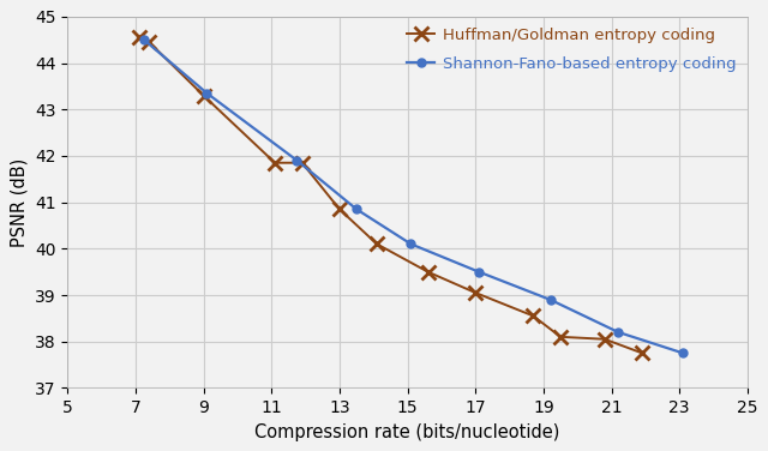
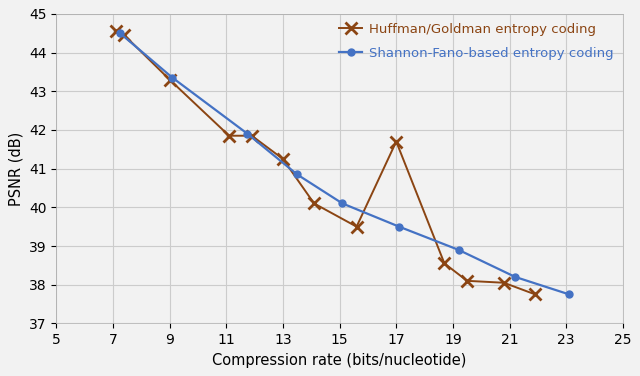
Huffman/Goldman entropy coding/13: 40.85 -> 41.25
Huffman/Goldman entropy coding/17: 39.05 -> 41.70
